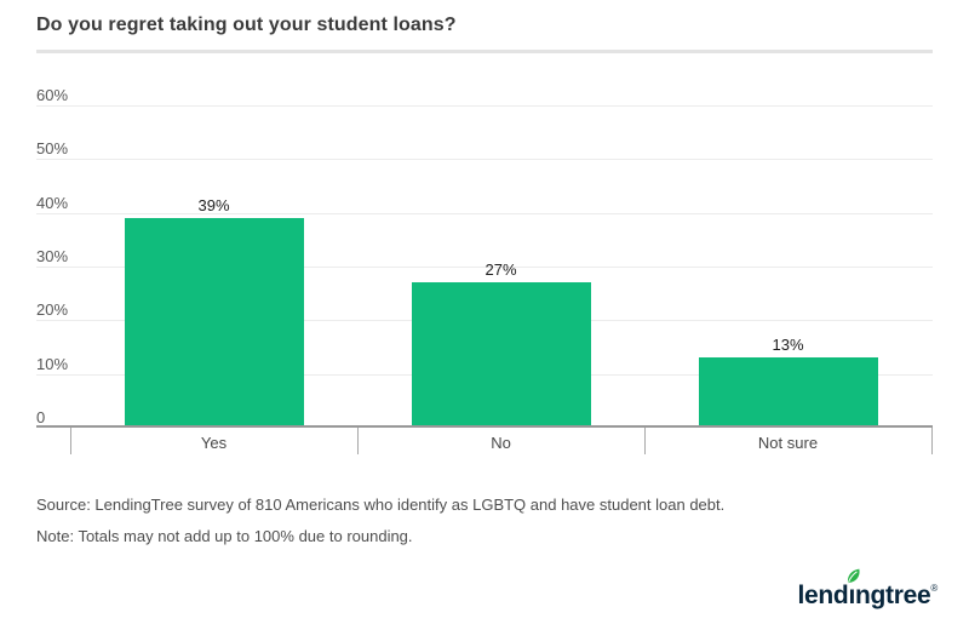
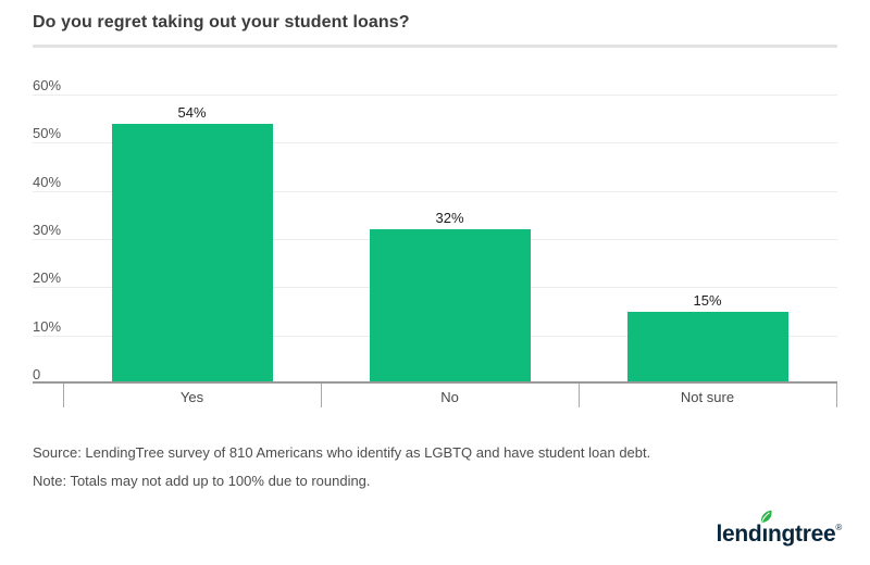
Yes: 39% -> 54%
No: 27% -> 32%
Not sure: 13% -> 15%
